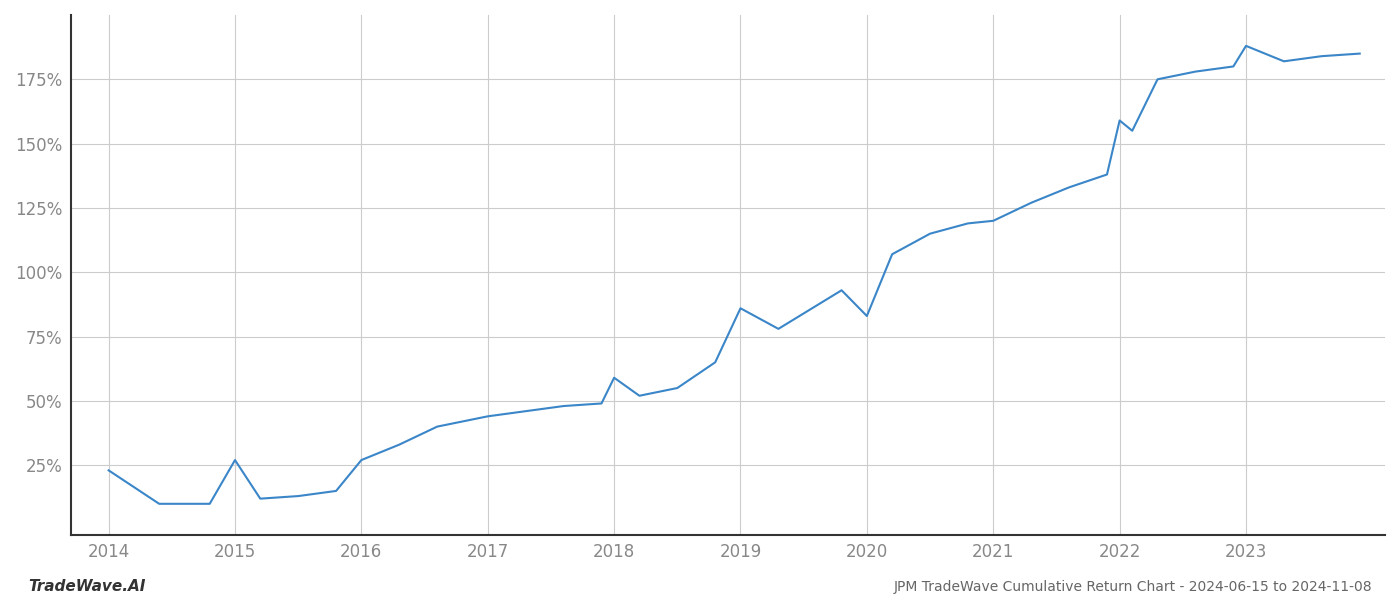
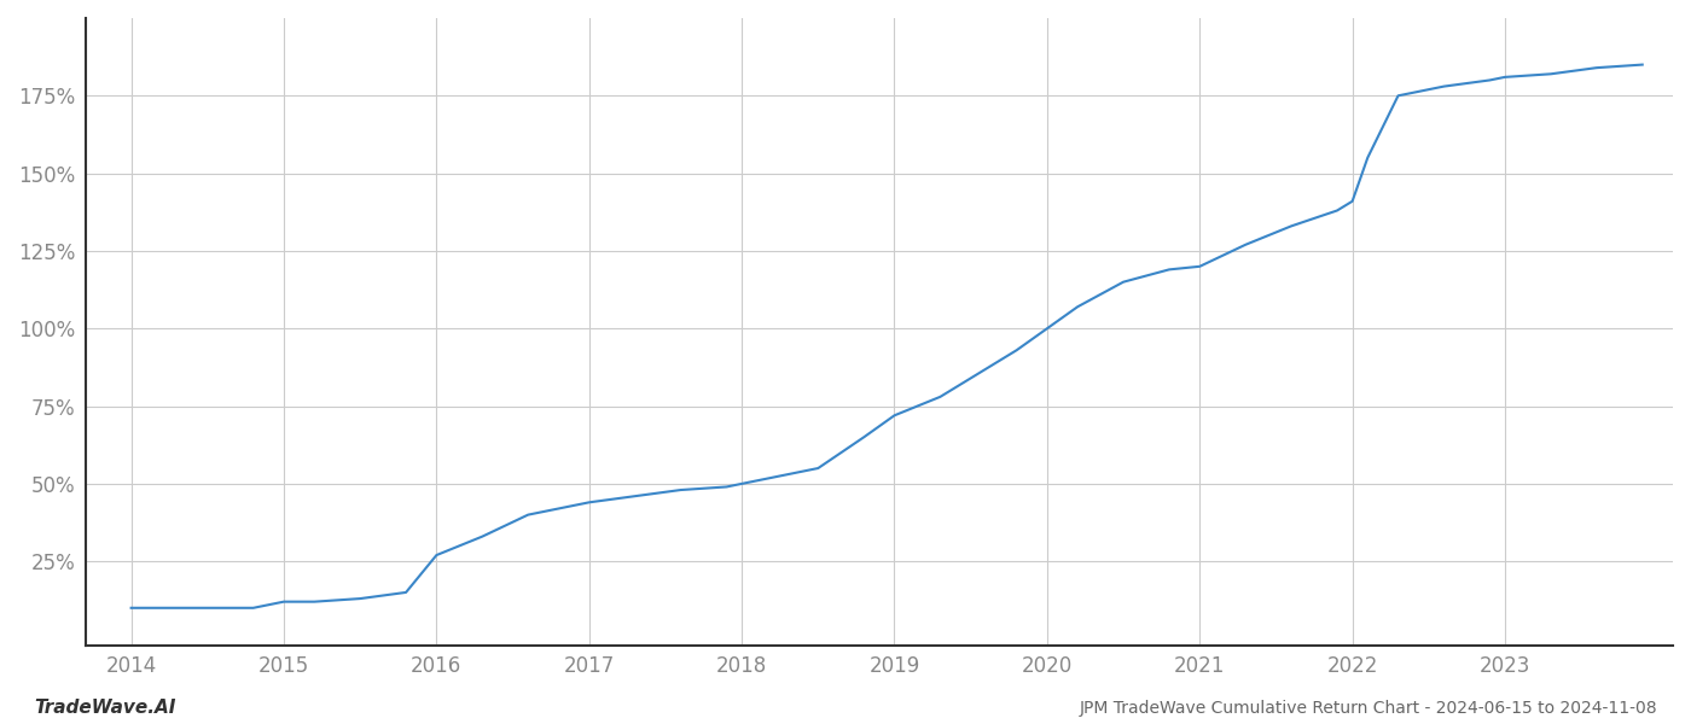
2014: 23% -> 10%
2015: 27% -> 12%
2018: 59% -> 50%
2019: 86% -> 72%
2020: 83% -> 100%
2022: 159% -> 141%
2023: 188% -> 181%
